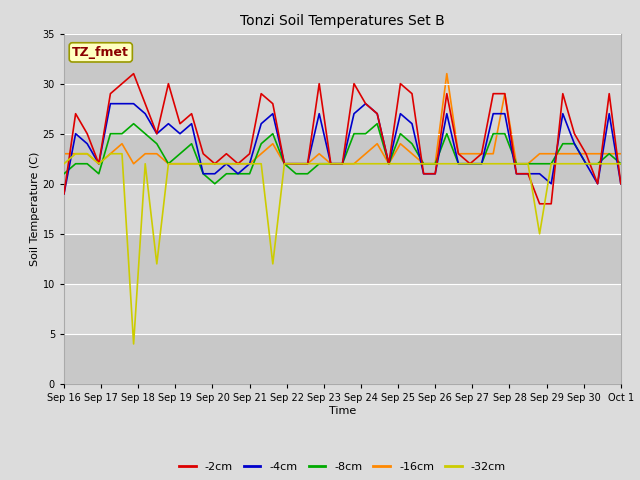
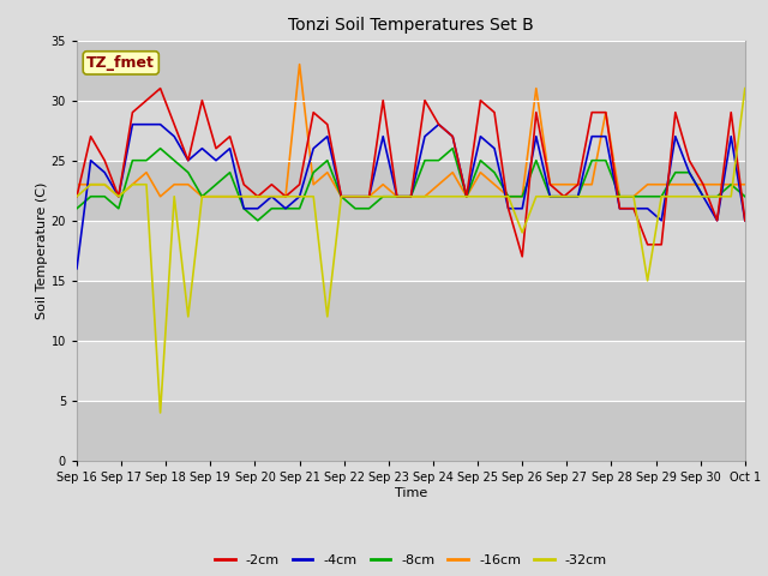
-2cm/Sep 16: 19 -> 22
-4cm/Sep 16: 19 -> 16
-16cm/Sep 21: 22 -> 33
-2cm/Sep 26: 21 -> 17
-32cm/Sep 26: 22 -> 19
-32cm/Oct 1: 22 -> 31
